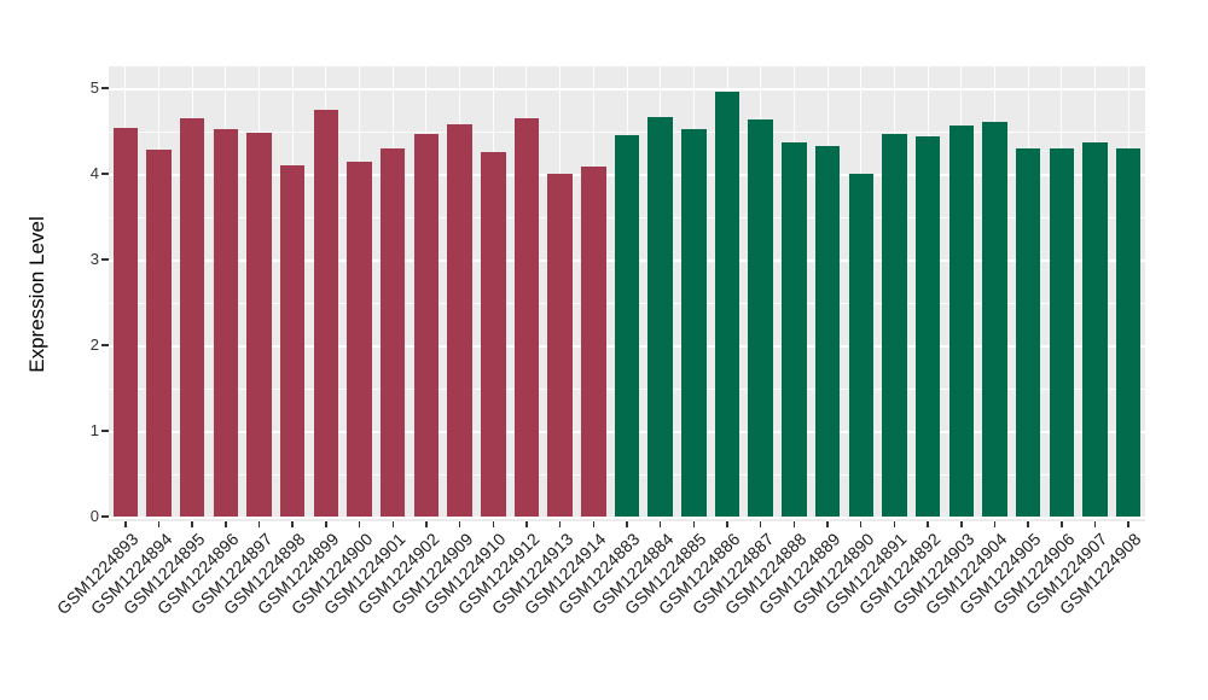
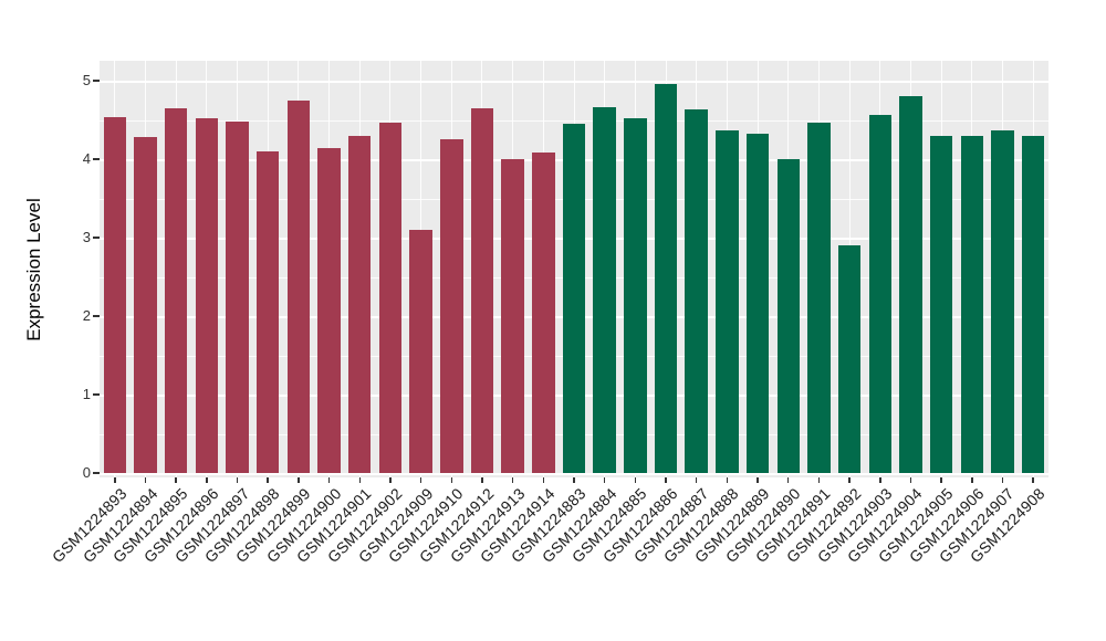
GSM1224909: 4.6 -> 3.1
GSM1224892: 4.4 -> 2.9
GSM1224904: 4.6 -> 4.8
